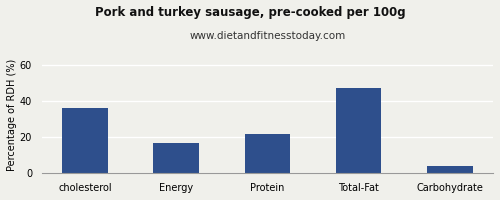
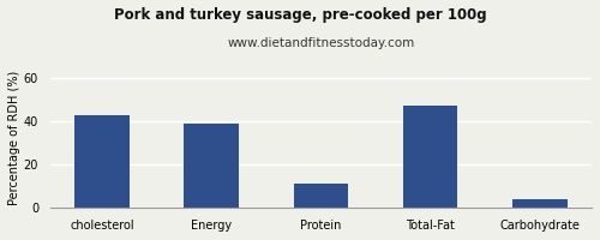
cholesterol: 36 -> 43
Energy: 17 -> 39
Protein: 22 -> 11
